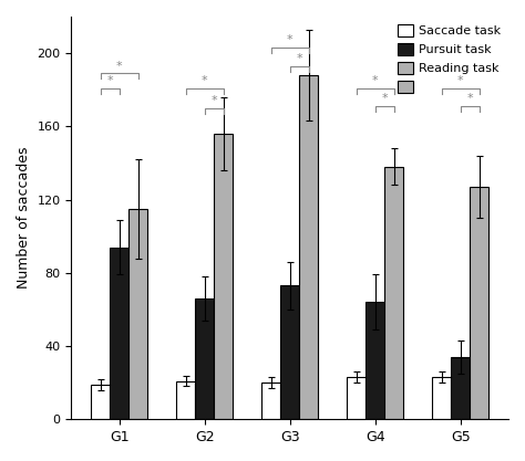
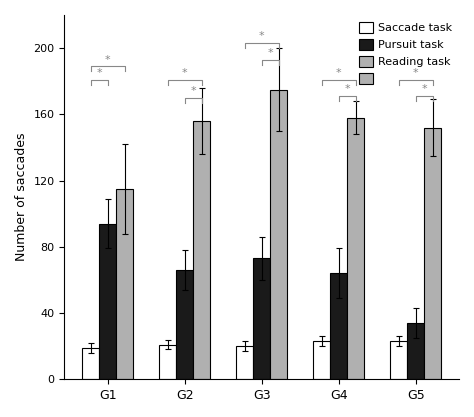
Reading task/G3: 188 -> 175
Reading task/G4: 138 -> 158
Reading task/G5: 127 -> 152
